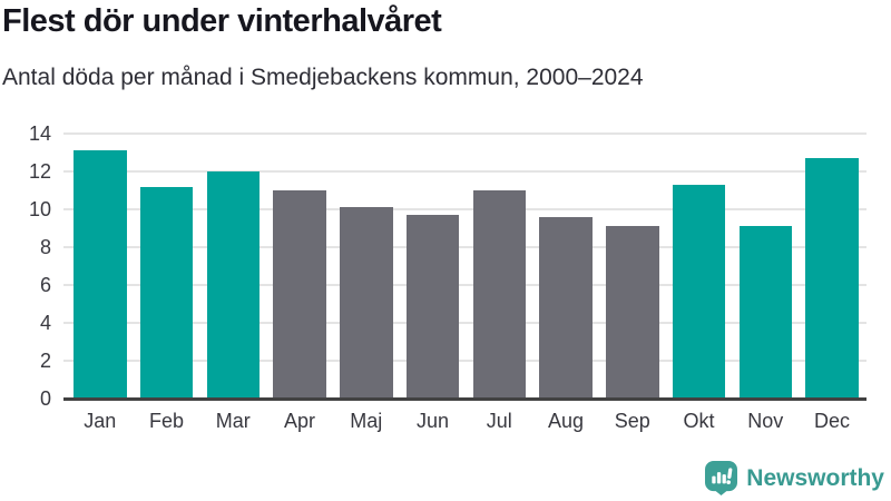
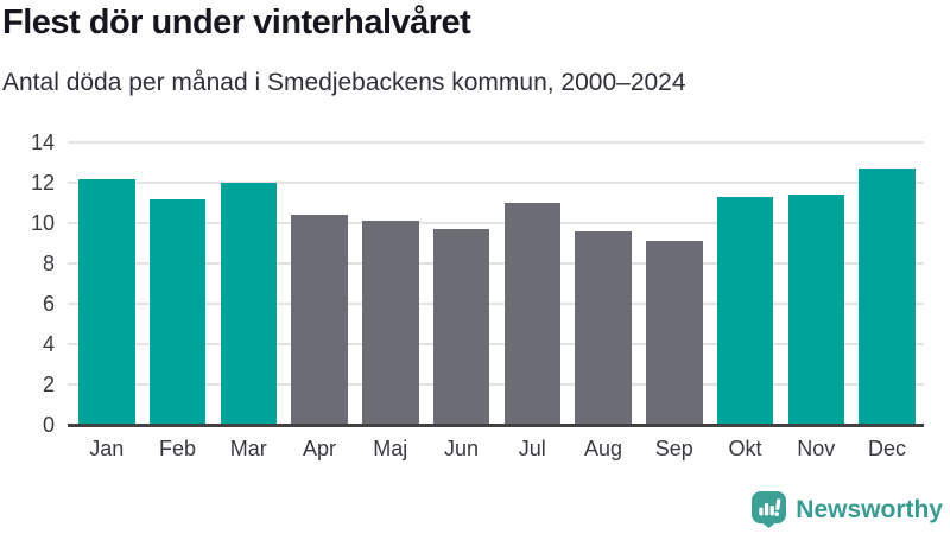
Jan: 13.1 -> 12.2
Apr: 11.0 -> 10.4
Nov: 9.1 -> 11.4
